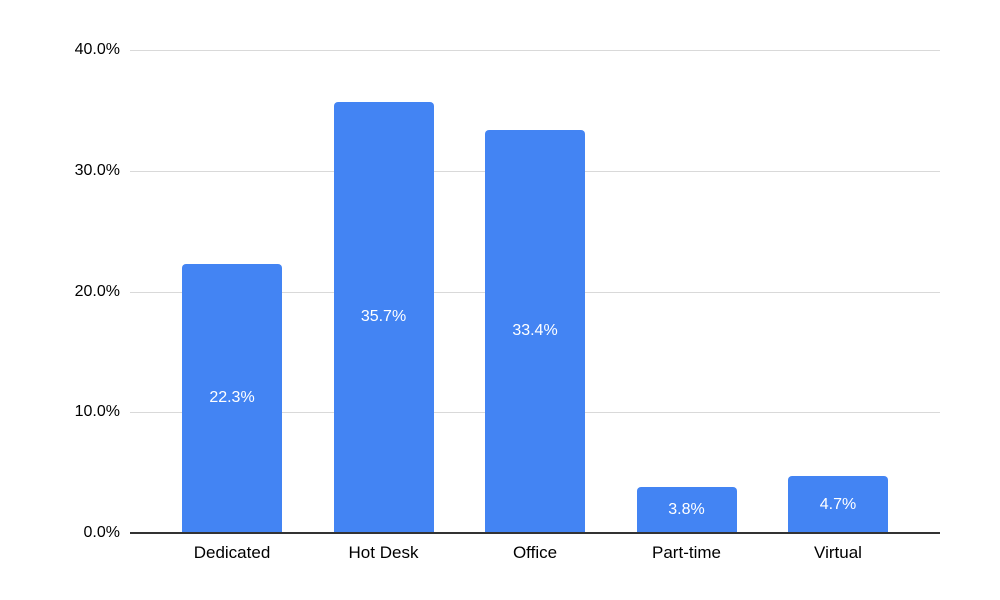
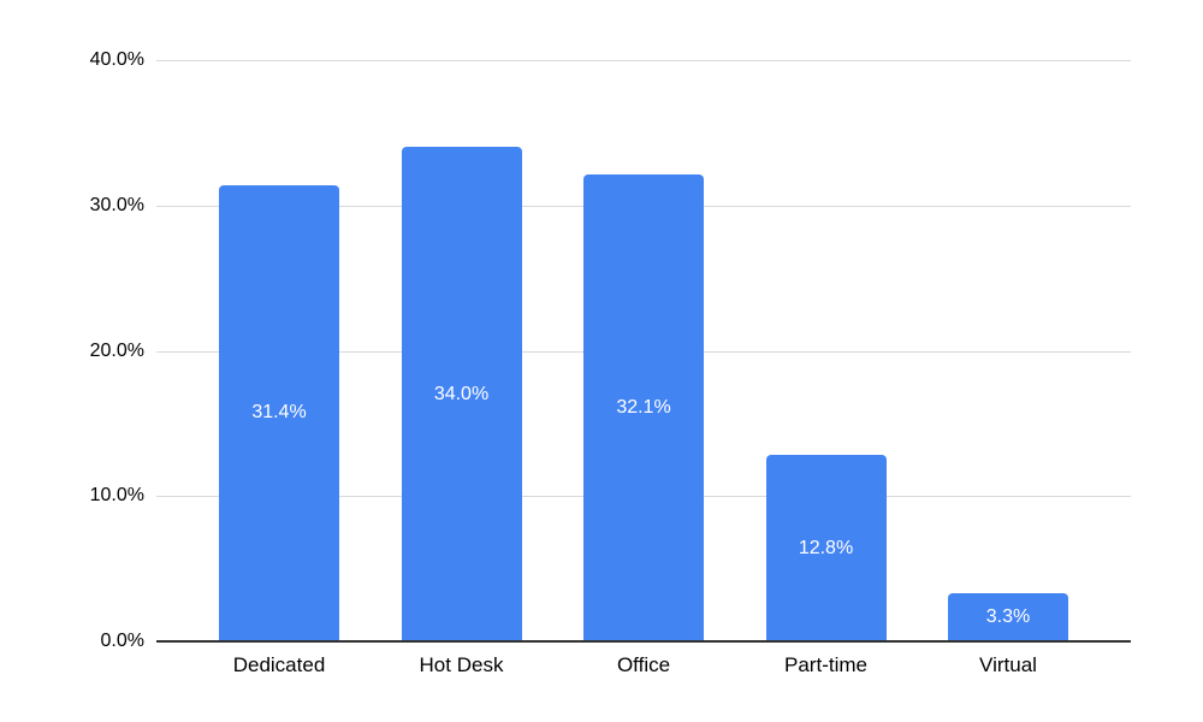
Dedicated: 22.3% -> 31.4%
Hot Desk: 35.7% -> 34.0%
Office: 33.4% -> 32.1%
Part-time: 3.8% -> 12.8%
Virtual: 4.7% -> 3.3%
